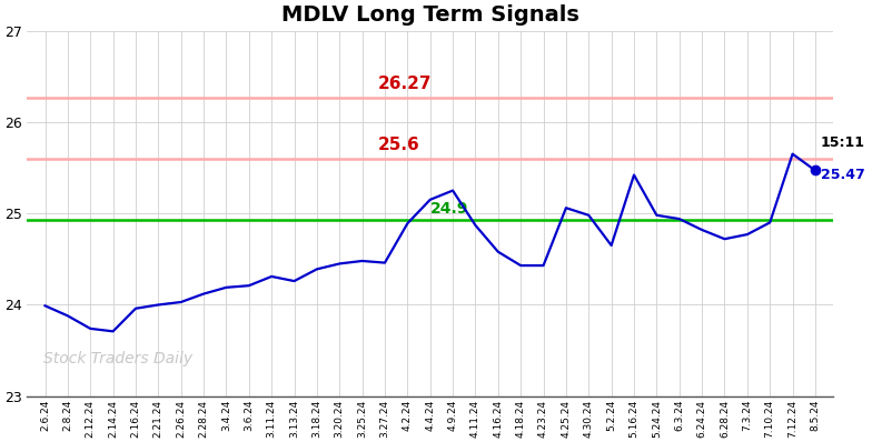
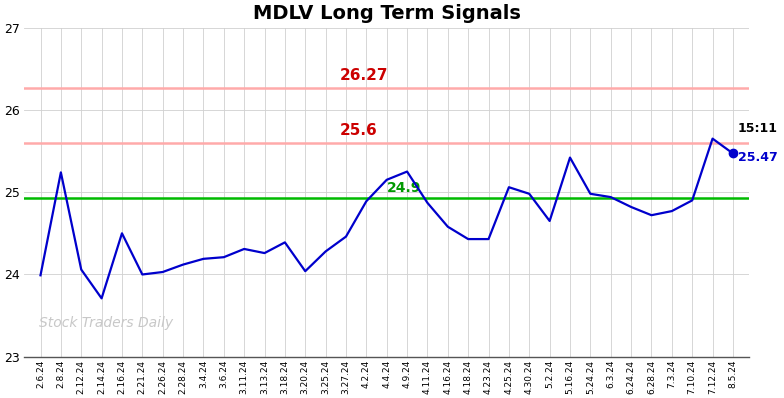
2.8.24: 23.88 -> 25.24
2.12.24: 23.74 -> 24.06
2.16.24: 23.96 -> 24.50
3.20.24: 24.45 -> 24.04
3.25.24: 24.48 -> 24.28
